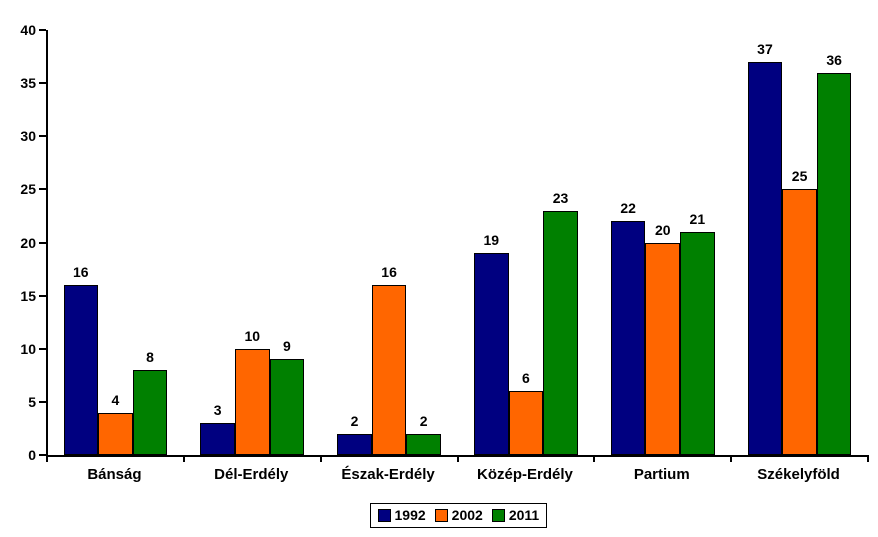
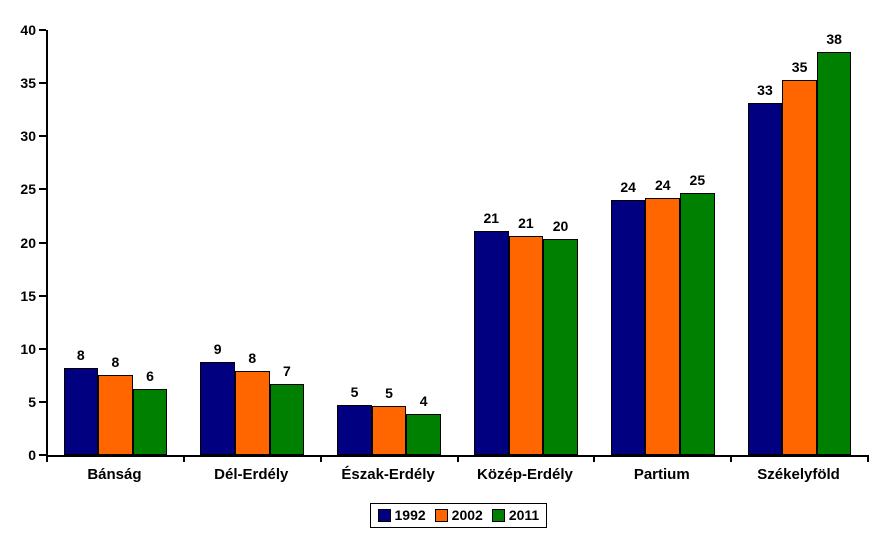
1992/Bánság: 16 -> 8
2002/Bánság: 4 -> 8
2011/Bánság: 8 -> 6
1992/Dél-Erdély: 3 -> 9
2002/Dél-Erdély: 10 -> 8
2011/Dél-Erdély: 9 -> 7
1992/Észak-Erdély: 2 -> 5
2002/Észak-Erdély: 16 -> 5
2011/Észak-Erdély: 2 -> 4
1992/Közép-Erdély: 19 -> 21
2002/Közép-Erdély: 6 -> 21
2011/Közép-Erdély: 23 -> 20
1992/Partium: 22 -> 24
2002/Partium: 20 -> 24
2011/Partium: 21 -> 25
1992/Székelyföld: 37 -> 33
2002/Székelyföld: 25 -> 35
2011/Székelyföld: 36 -> 38
